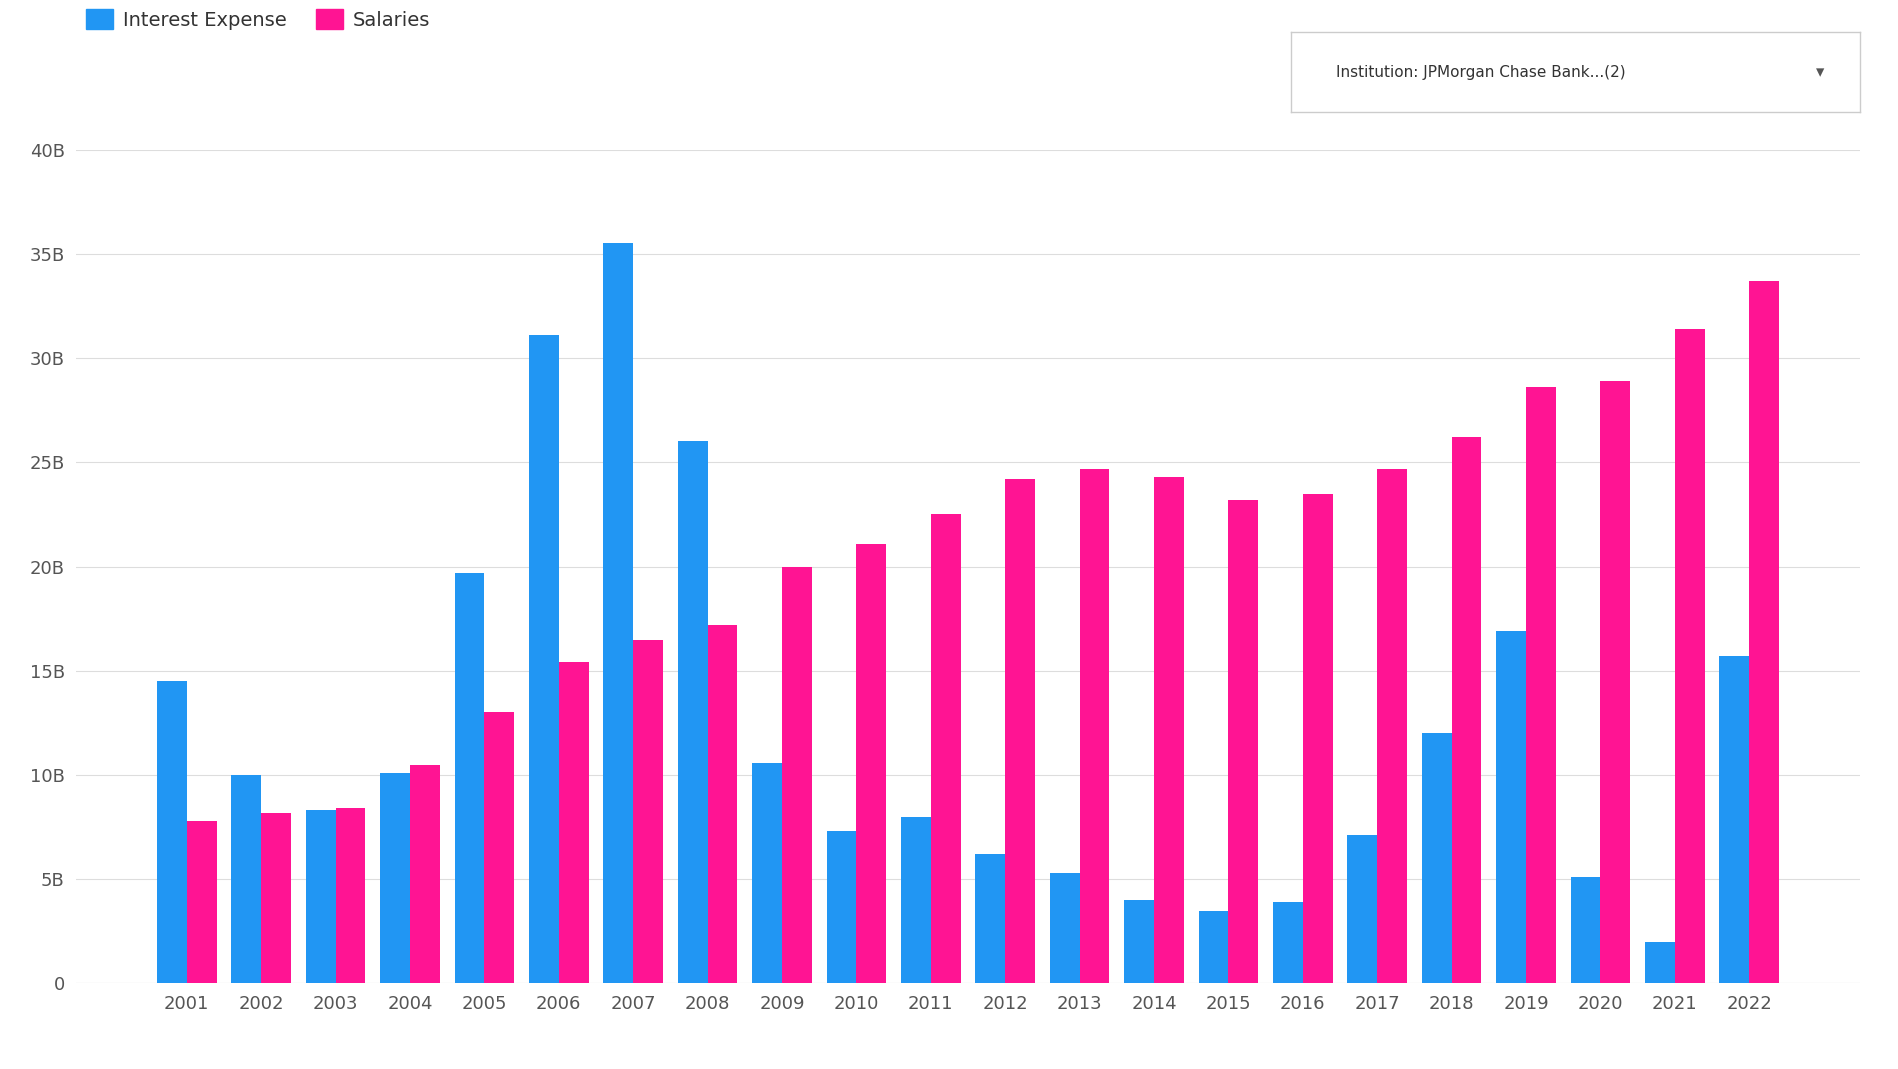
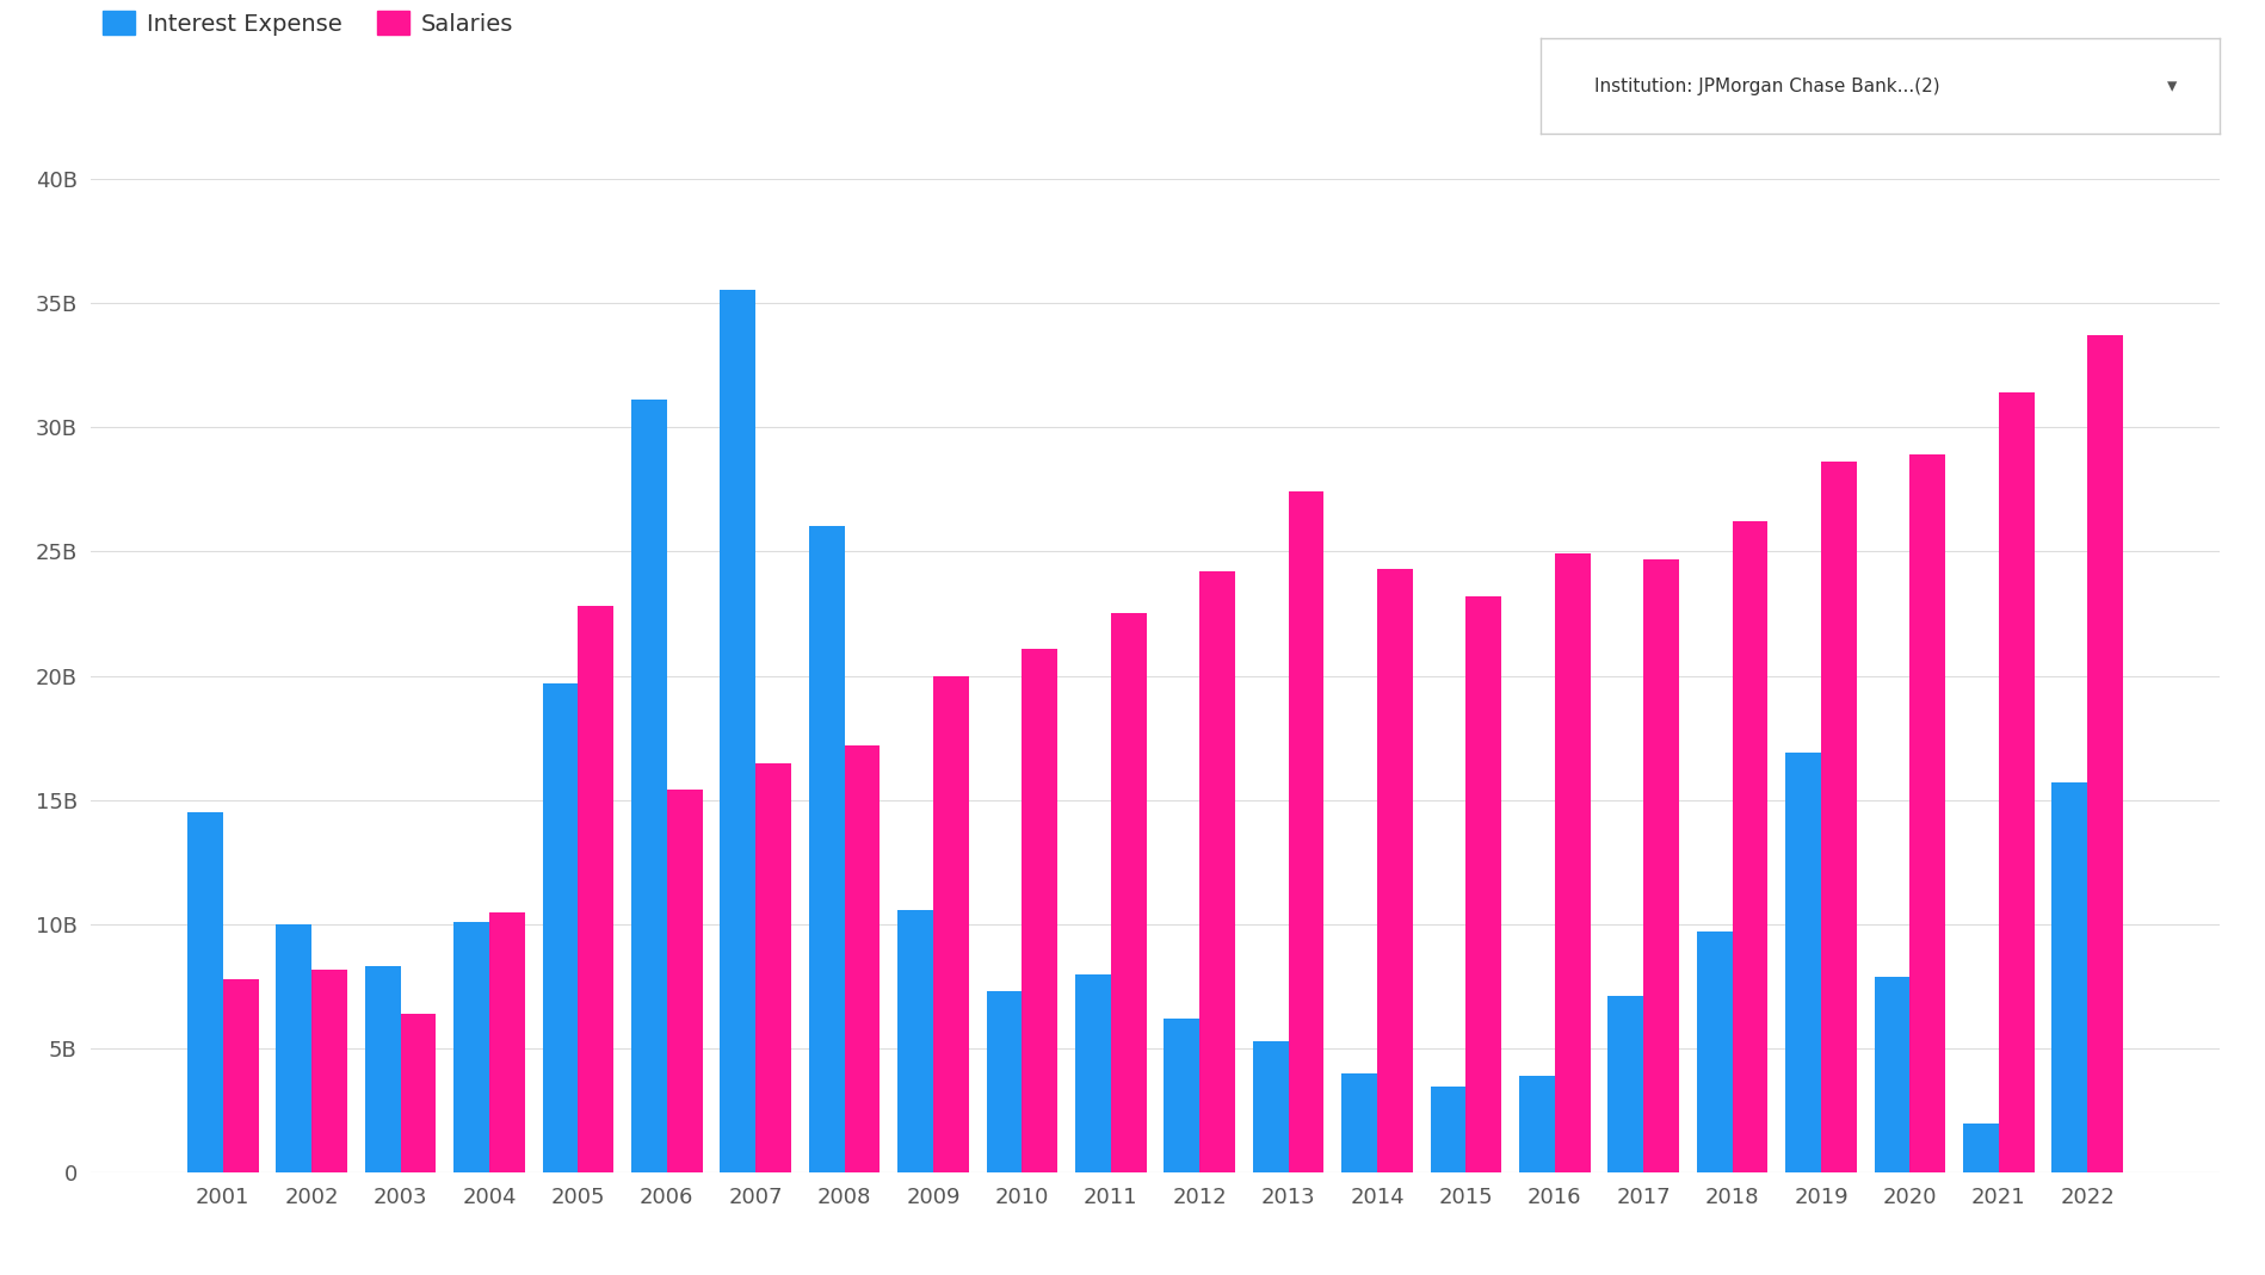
Salaries/2003: 8.4B -> 6.4B
Salaries/2005: 13.0B -> 22.8B
Salaries/2013: 24.7B -> 27.4B
Salaries/2016: 23.5B -> 24.9B
Interest Expense/2018: 12.0B -> 9.7B
Interest Expense/2020: 5.1B -> 7.9B
